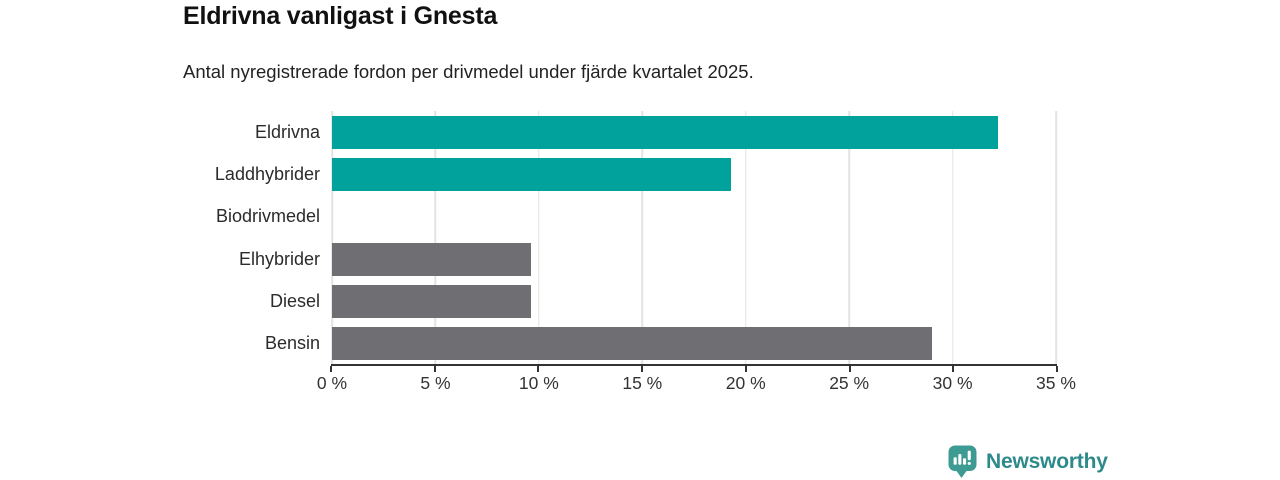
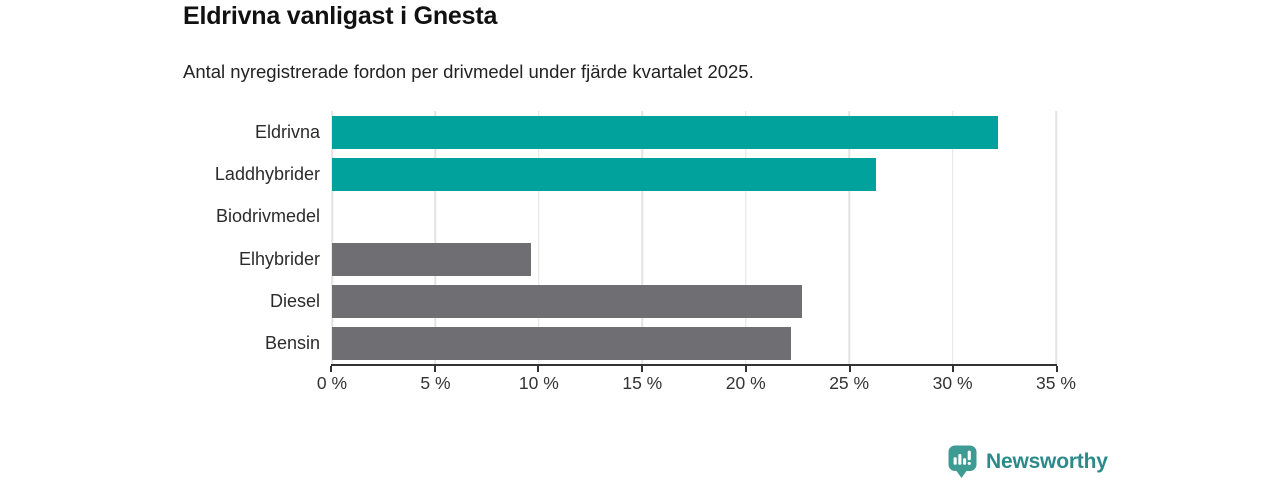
Laddhybrider: 19.3% -> 26.3%
Diesel: 9.6% -> 22.7%
Bensin: 29.0% -> 22.2%
